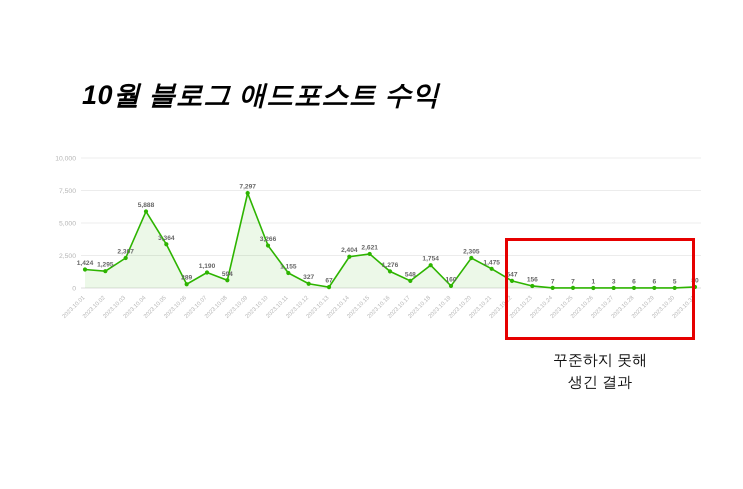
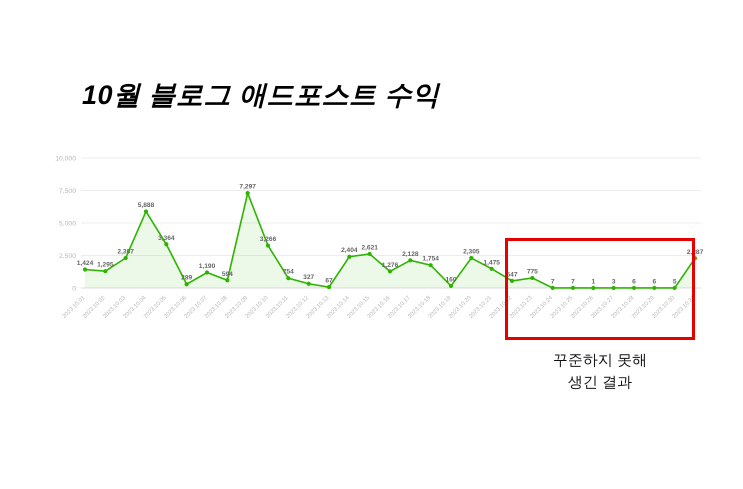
2023.10.11: 1,155 -> 754
2023.10.17: 548 -> 2,128
2023.10.23: 156 -> 775
2023.10.31: 80 -> 2,287
